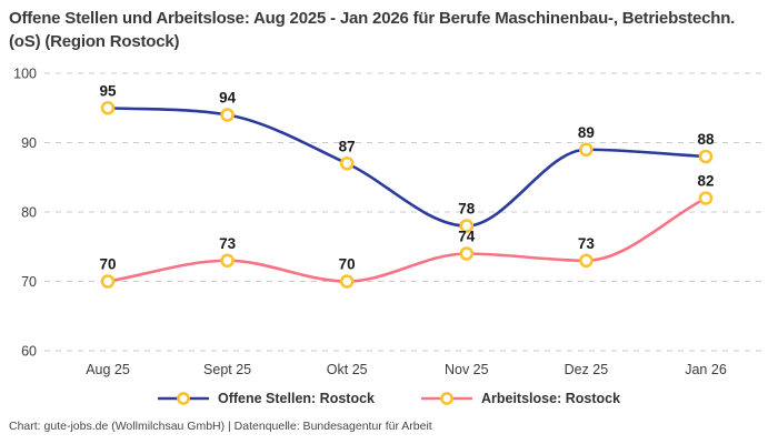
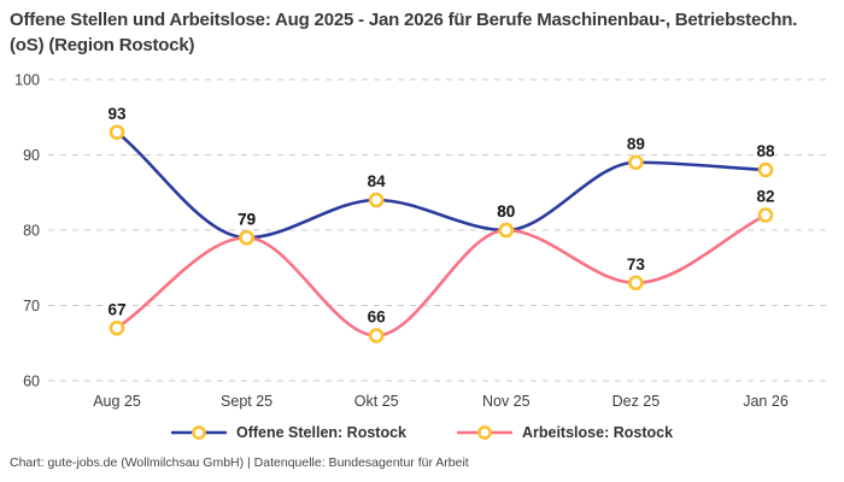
Offene Stellen: Rostock/Aug 25: 95 -> 93
Arbeitslose: Rostock/Aug 25: 70 -> 67
Offene Stellen: Rostock/Sept 25: 94 -> 79
Arbeitslose: Rostock/Sept 25: 73 -> 79
Offene Stellen: Rostock/Okt 25: 87 -> 84
Arbeitslose: Rostock/Okt 25: 70 -> 66
Offene Stellen: Rostock/Nov 25: 78 -> 80
Arbeitslose: Rostock/Nov 25: 74 -> 80
